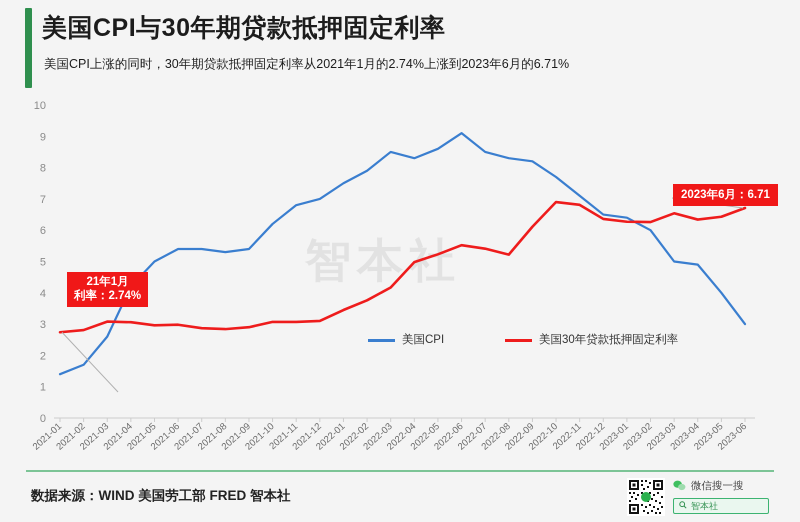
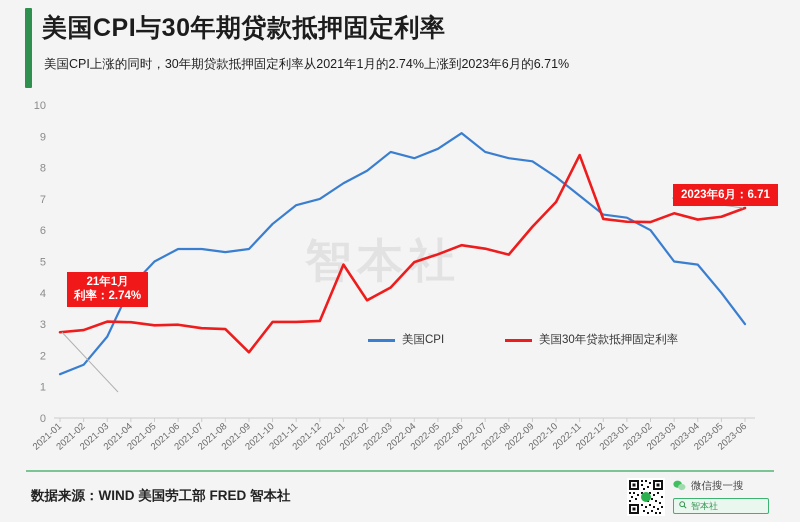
美国30年贷款抵押固定利率/2021-09: 2.9 -> 2.1
美国30年贷款抵押固定利率/2022-01: 3.5 -> 4.9
美国30年贷款抵押固定利率/2022-11: 6.8 -> 8.4
